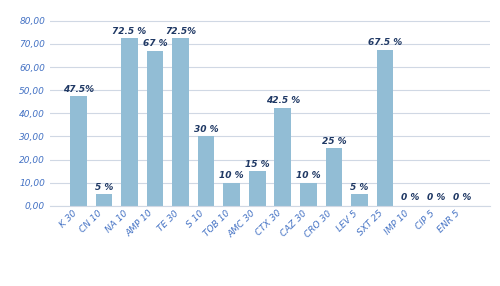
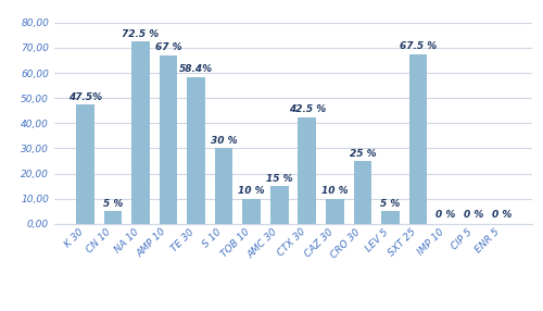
TE 30: 72.5% -> 58.4%
